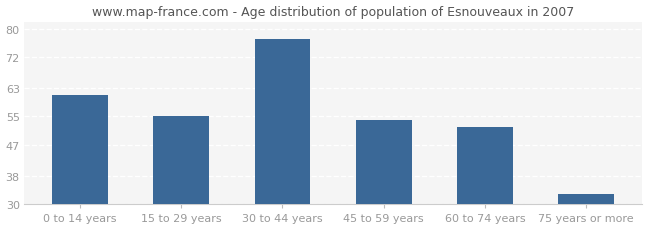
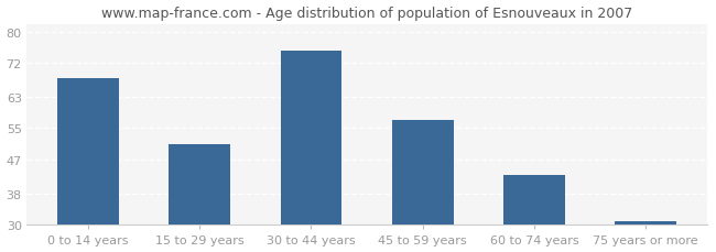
0 to 14 years: 61 -> 68
15 to 29 years: 55 -> 51
30 to 44 years: 77 -> 75
45 to 59 years: 54 -> 57
60 to 74 years: 52 -> 43
75 years or more: 33 -> 31
